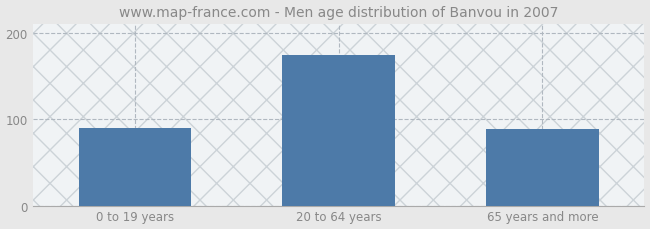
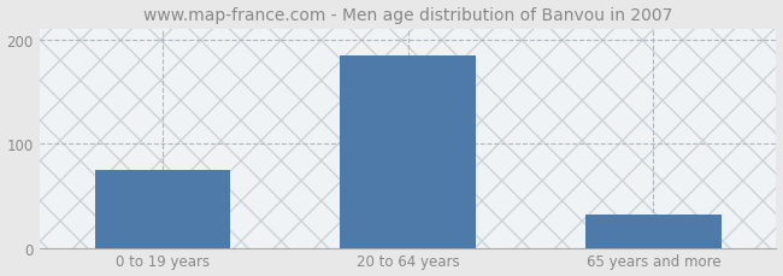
0 to 19 years: 90 -> 75
20 to 64 years: 174 -> 185
65 years and more: 88 -> 32
